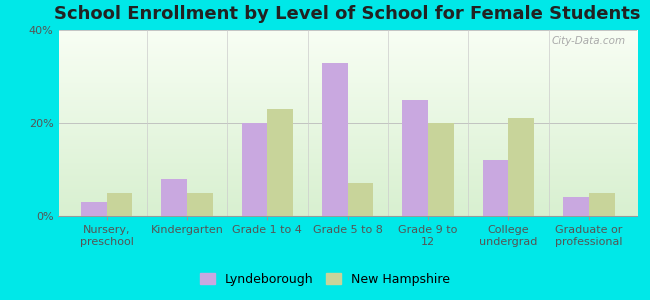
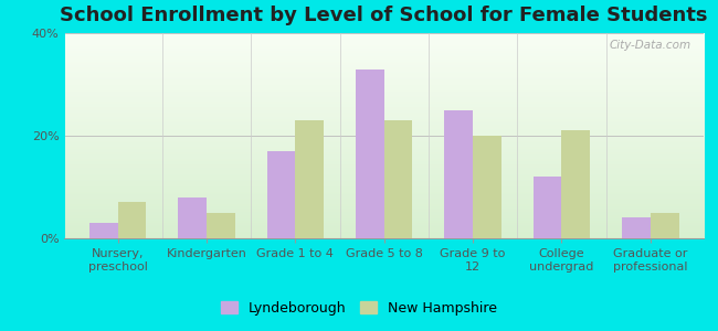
New Hampshire/Nursery, preschool: 5% -> 7%
Lyndeborough/Grade 1 to 4: 20% -> 17%
New Hampshire/Grade 5 to 8: 7% -> 23%
